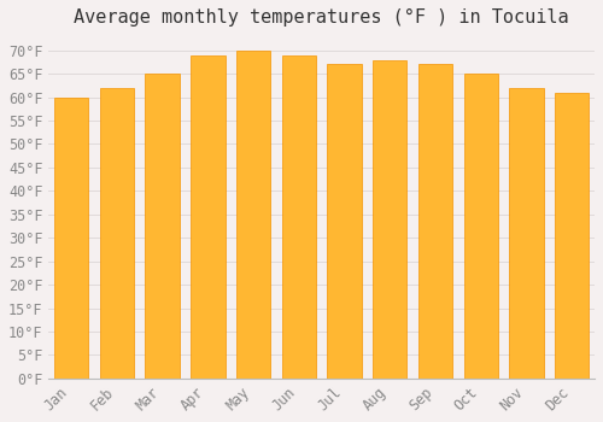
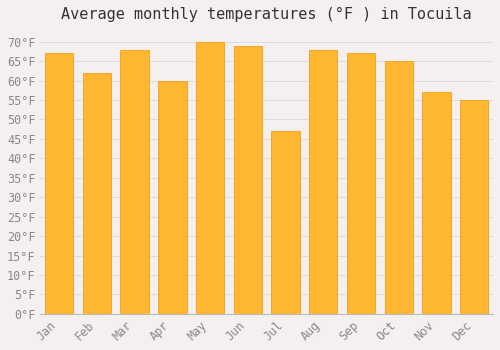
Jan: 60°F -> 67°F
Mar: 65°F -> 68°F
Apr: 69°F -> 60°F
Jul: 67°F -> 47°F
Nov: 62°F -> 57°F
Dec: 61°F -> 55°F
